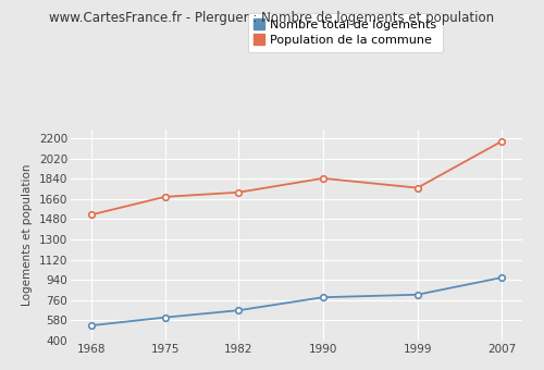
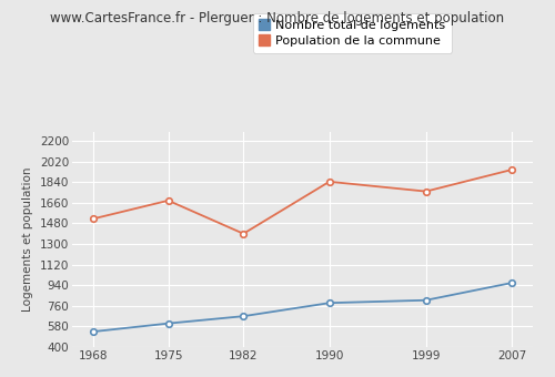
Population de la commune/1982: 1720 -> 1390
Population de la commune/2007: 2180 -> 1950
